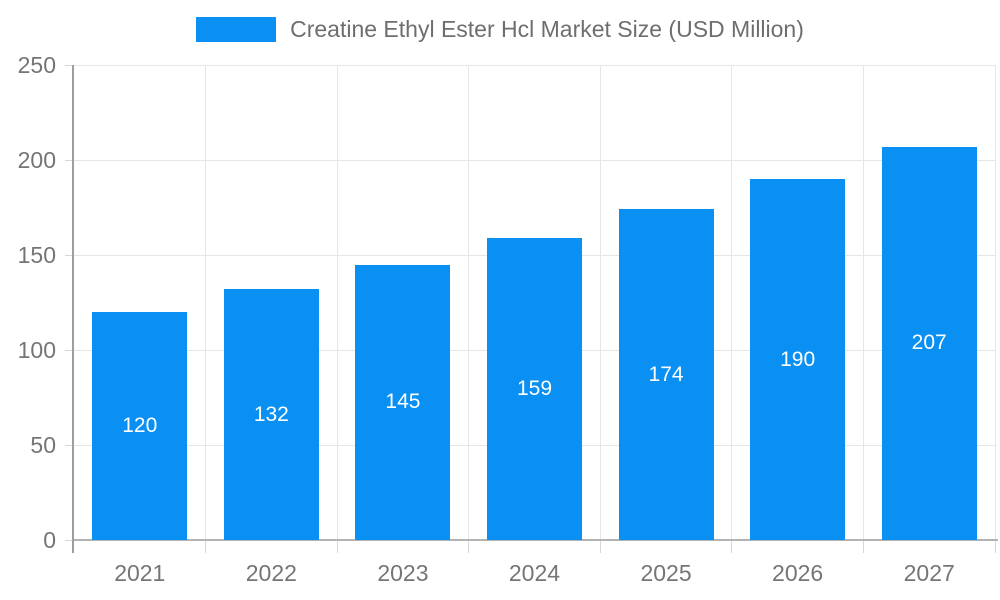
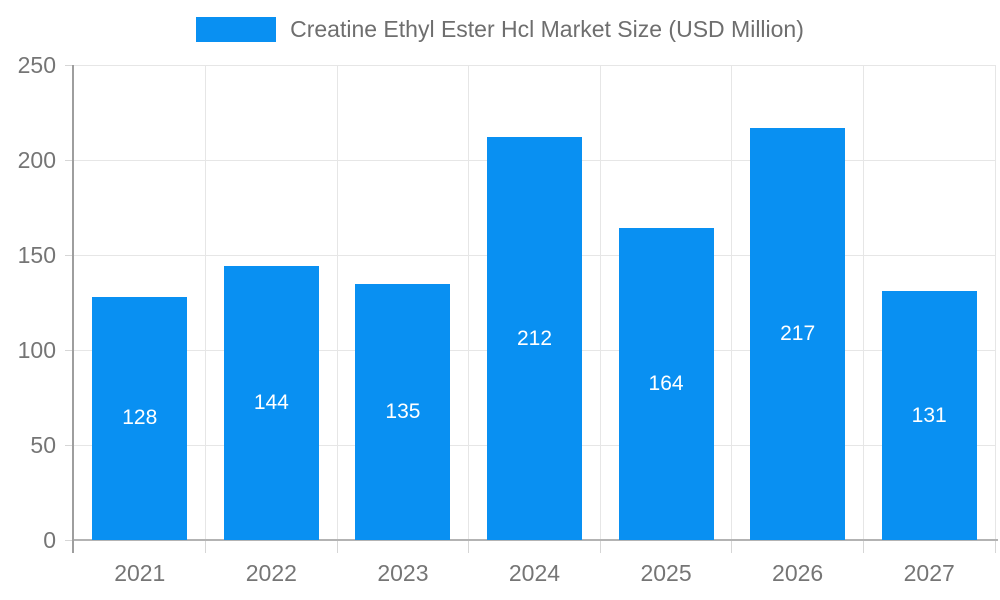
2021: 120 -> 128
2022: 132 -> 144
2023: 145 -> 135
2024: 159 -> 212
2025: 174 -> 164
2026: 190 -> 217
2027: 207 -> 131
